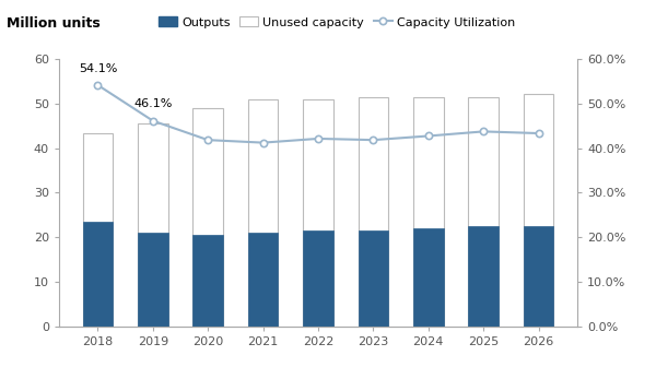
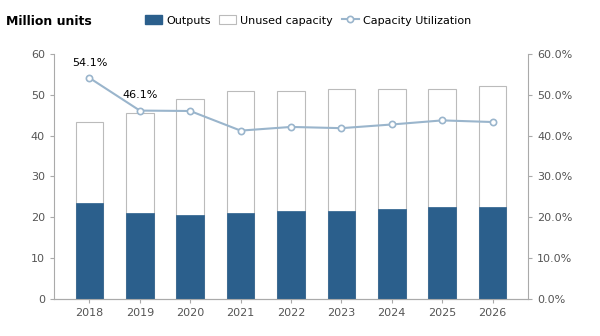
Capacity Utilization/2020: 41.8% -> 46.0%
